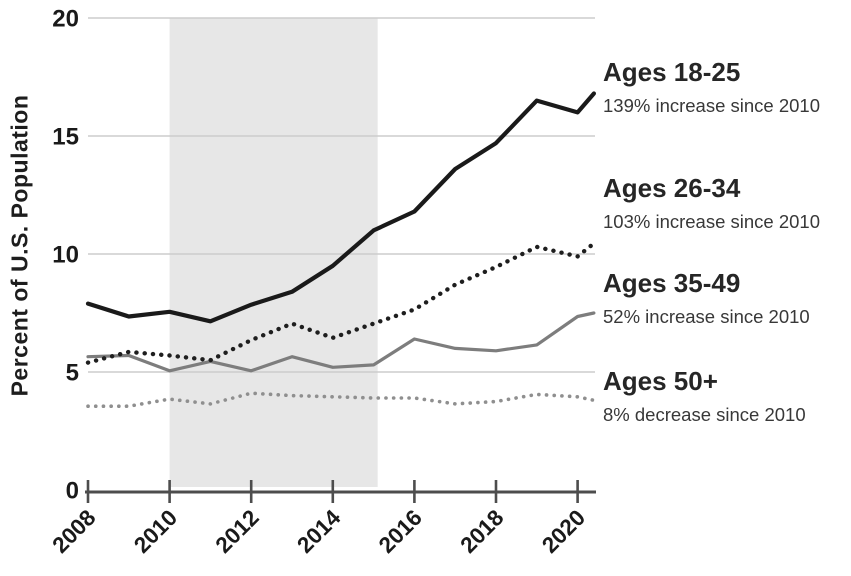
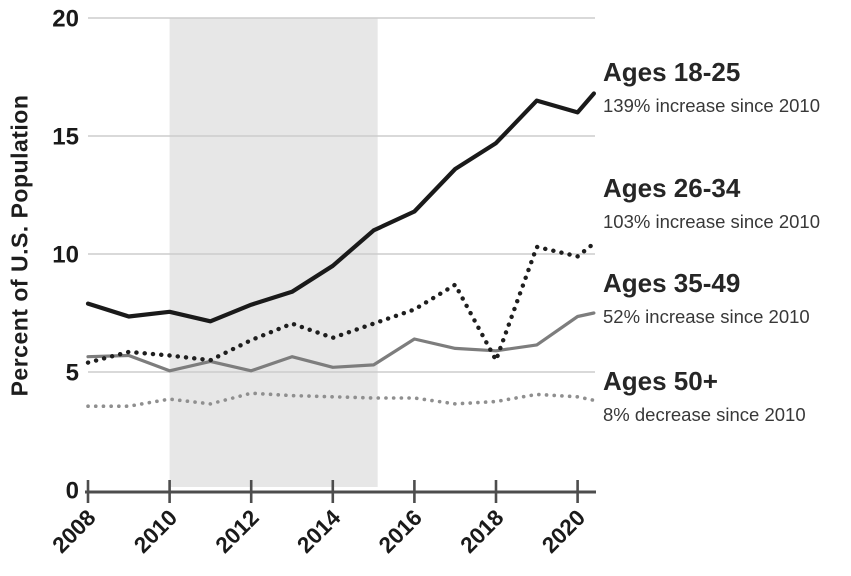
Ages 26-34/2018: 9.4 -> 5.5
